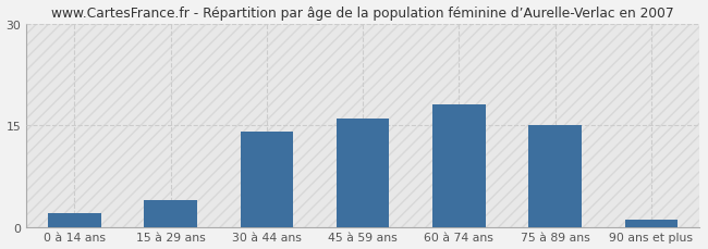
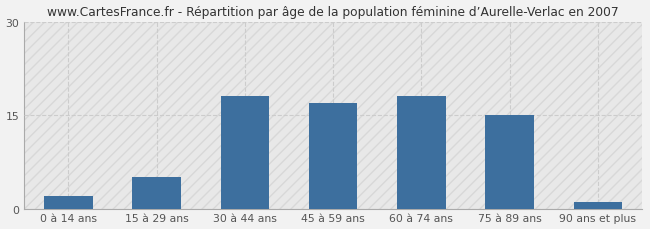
15 à 29 ans: 4 -> 5
30 à 44 ans: 14 -> 18
45 à 59 ans: 16 -> 17
